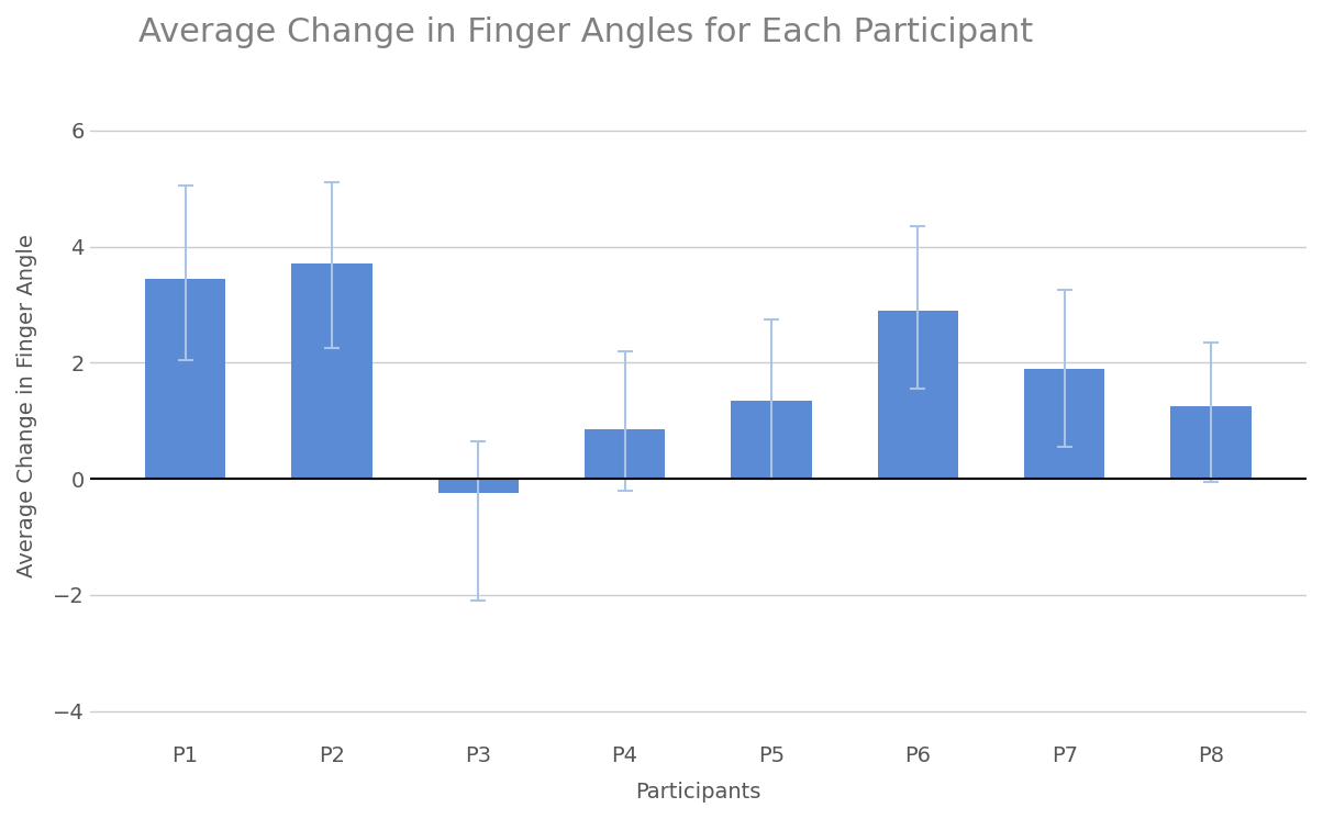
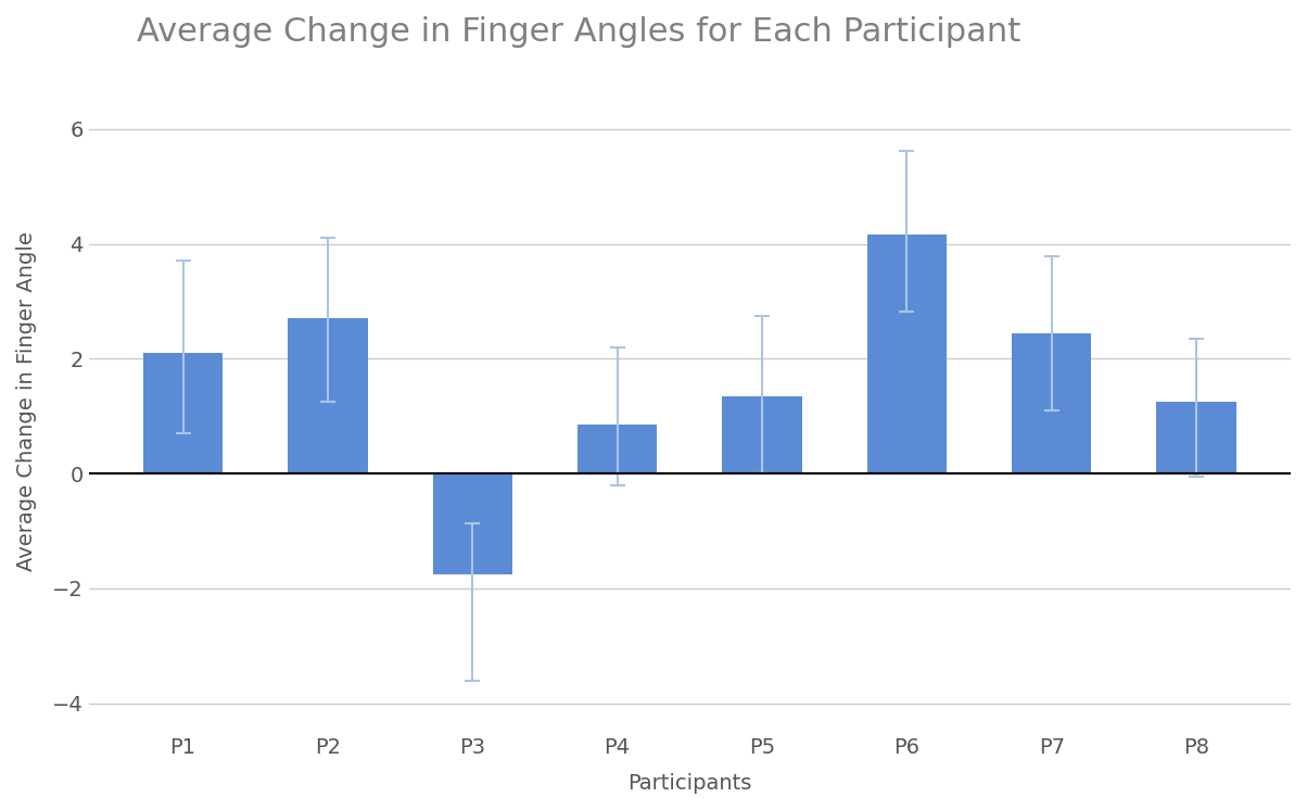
P1: 3.45 -> 2.10
P2: 3.70 -> 2.70
P3: -0.25 -> -1.76
P6: 2.90 -> 4.16
P7: 1.90 -> 2.44
